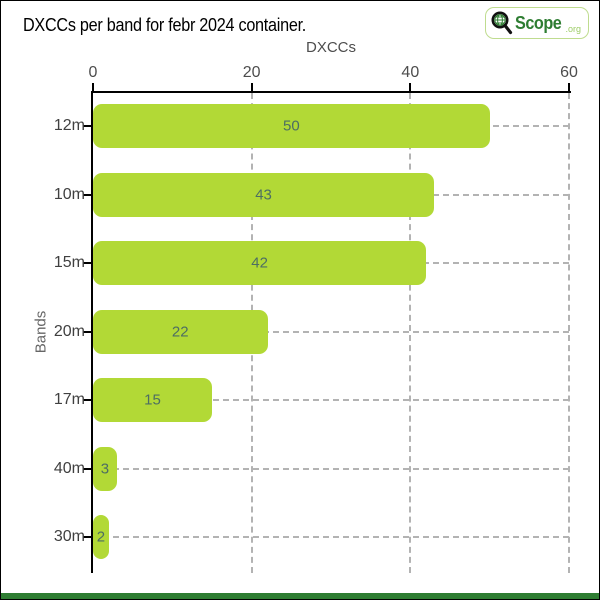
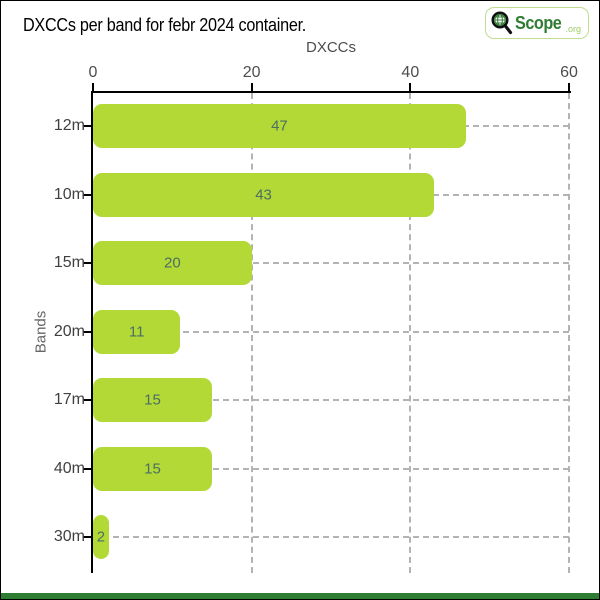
12m: 50 -> 47
15m: 42 -> 20
20m: 22 -> 11
40m: 3 -> 15
